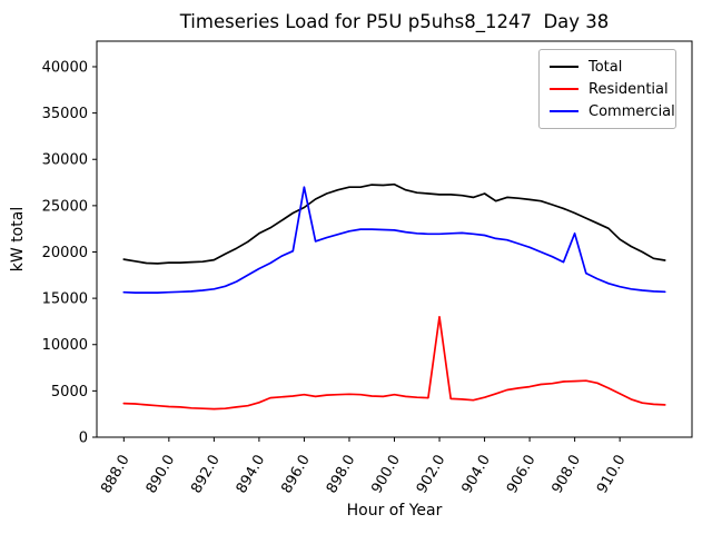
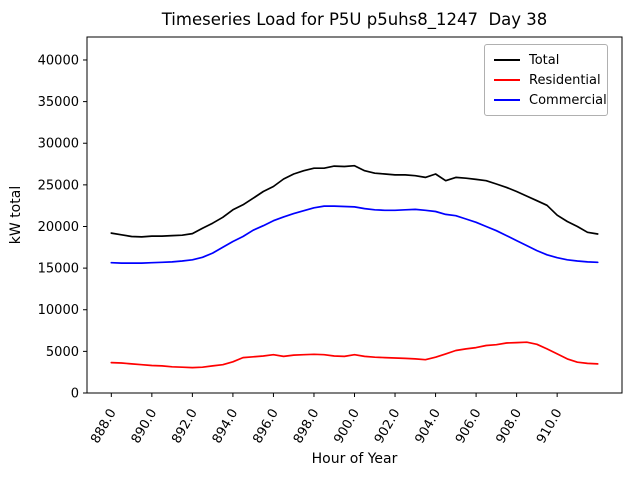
Commercial/896.0: 27000 -> 21000
Residential/902.0: 13000 -> 4000
Commercial/908.0: 22000 -> 18000
